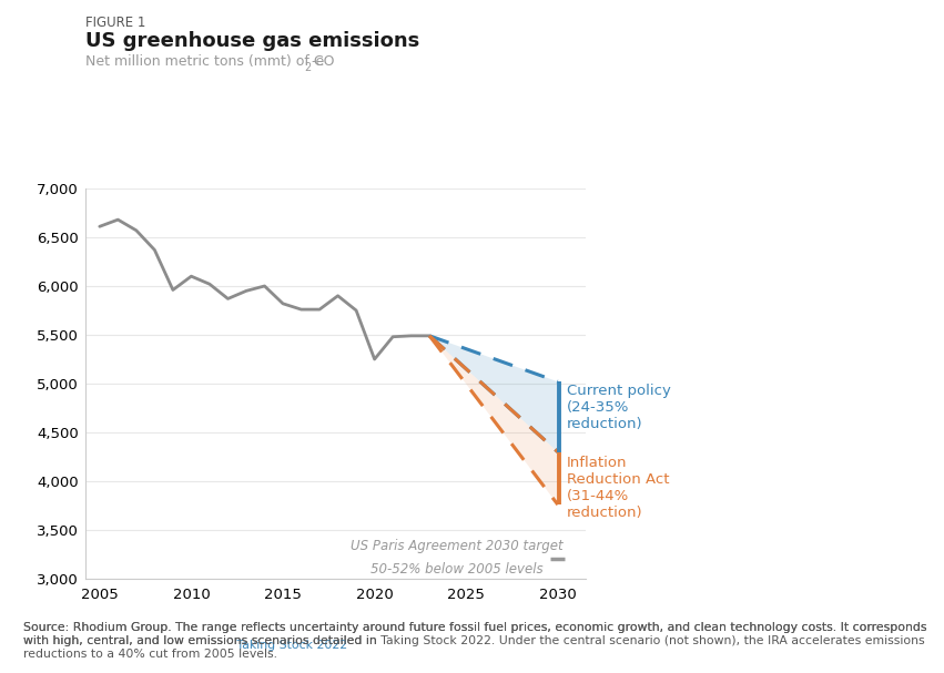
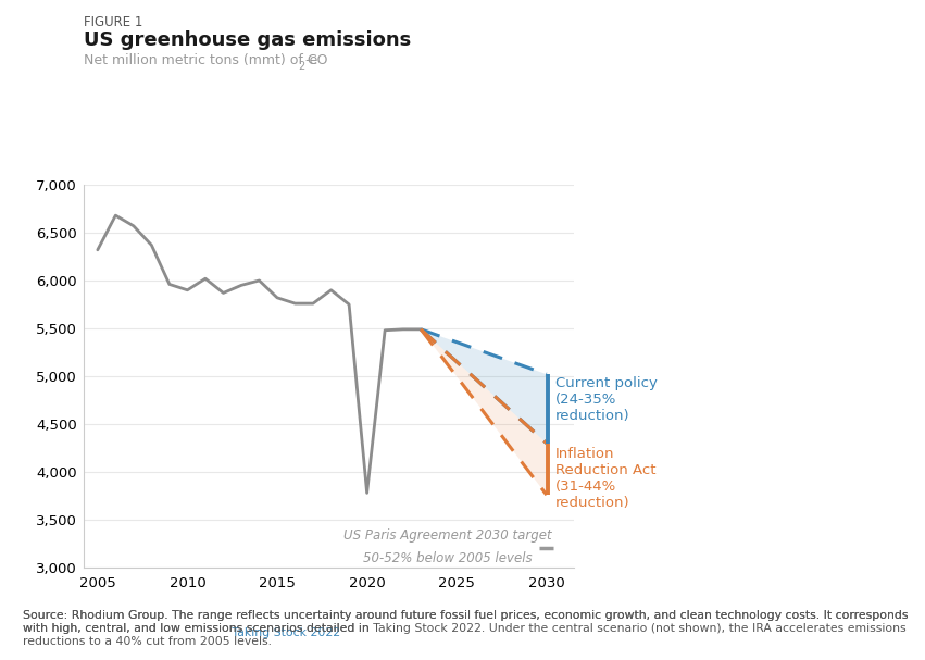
2005: 6,610 -> 6,320
2010: 6,100 -> 5,900
2020: 5,250 -> 3,780
